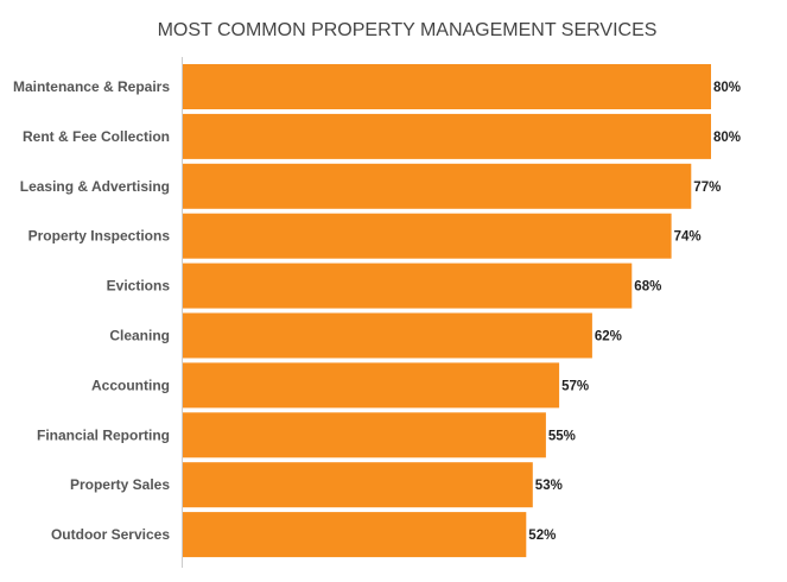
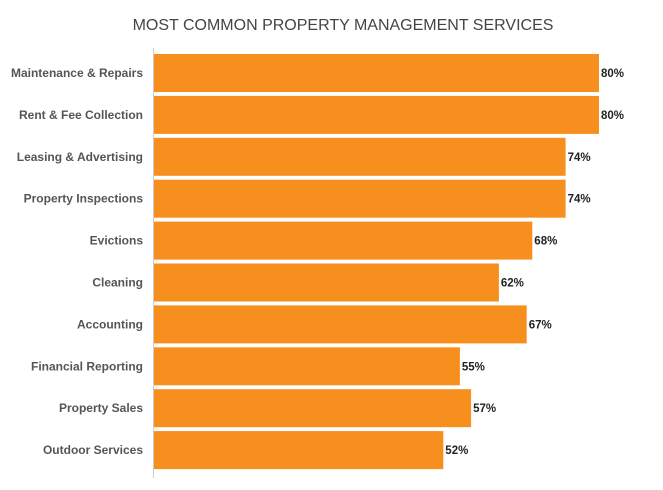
Leasing & Advertising: 77% -> 74%
Accounting: 57% -> 67%
Property Sales: 53% -> 57%
